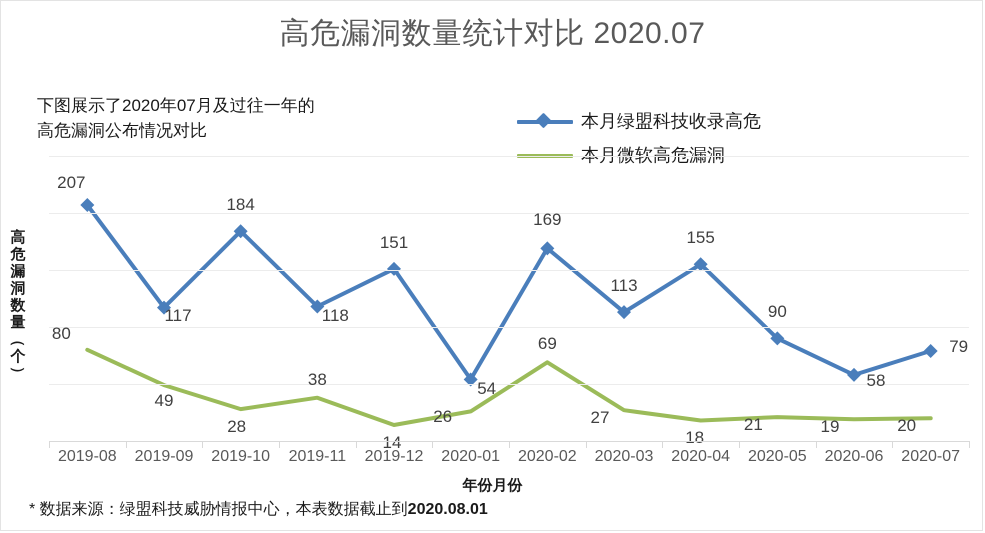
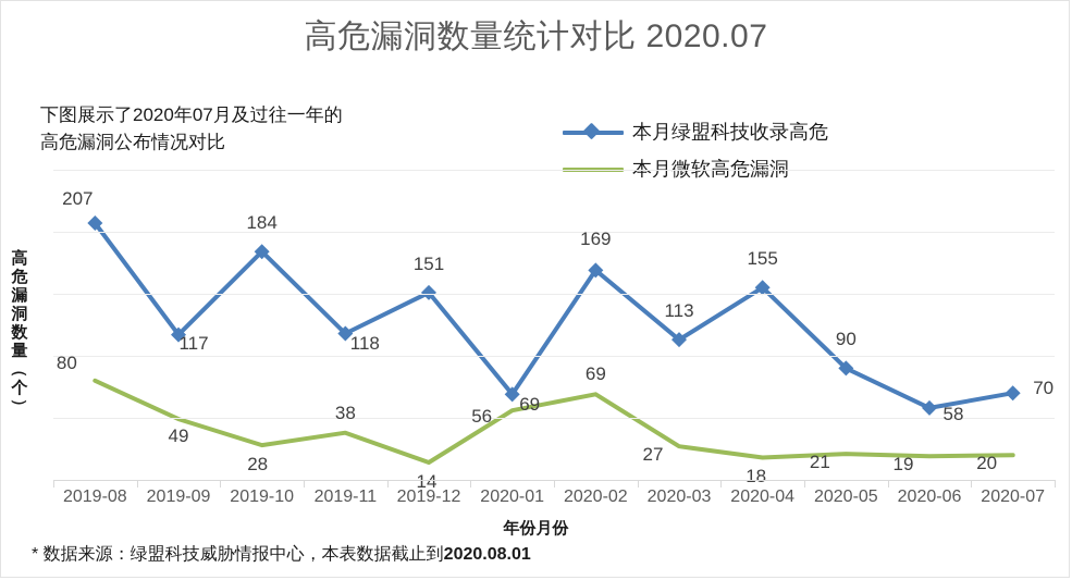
本月绿盟科技收录高危/2020-01: 54 -> 69
本月微软高危漏洞/2020-01: 26 -> 56
本月绿盟科技收录高危/2020-07: 79 -> 70
